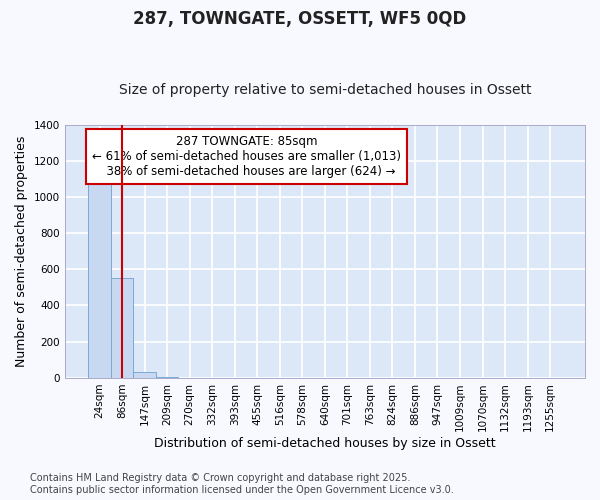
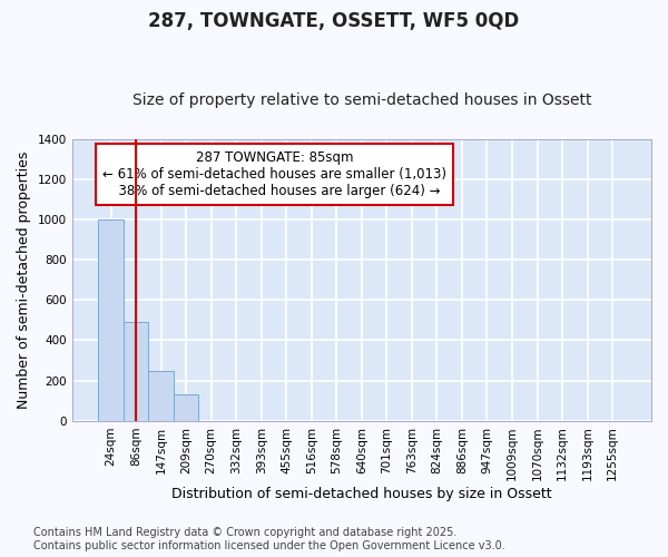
24sqm: 1080 -> 1000
86sqm: 550 -> 490
147sqm: 40 -> 250
209sqm: 0 -> 130
